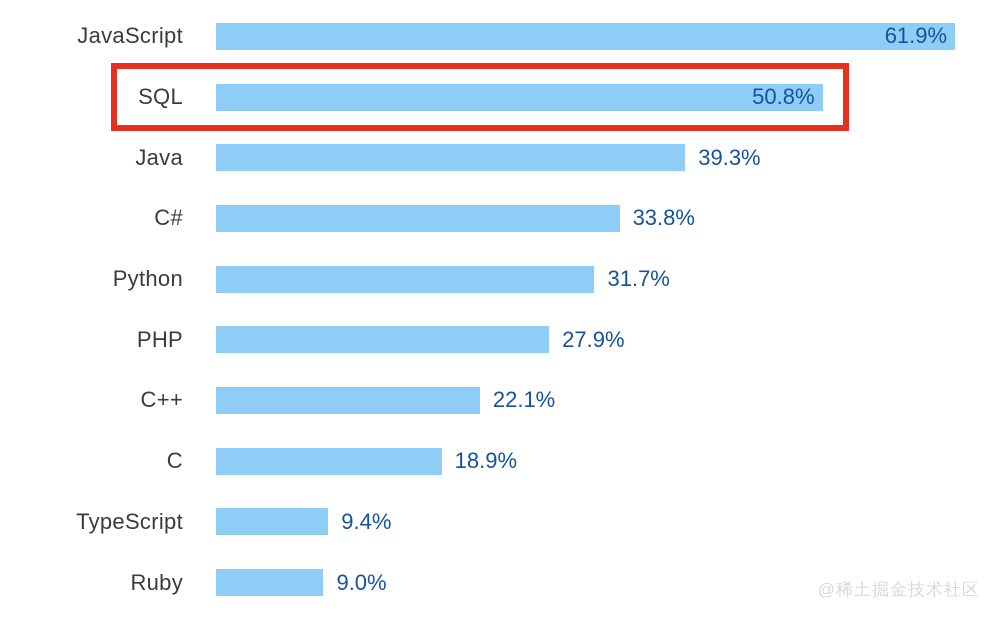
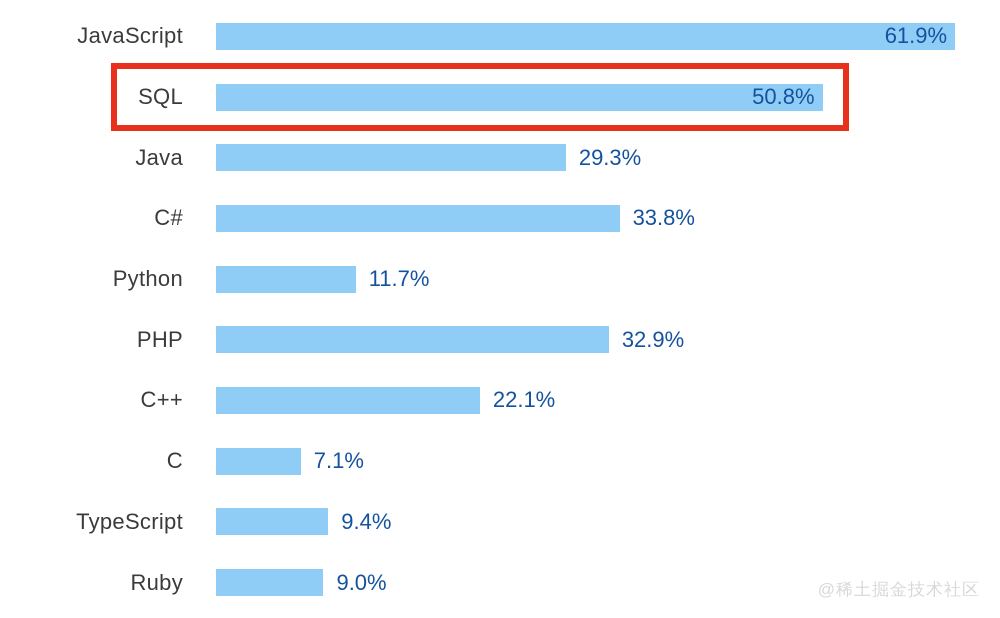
Java: 39.3% -> 29.3%
Python: 31.7% -> 11.7%
PHP: 27.9% -> 32.9%
C: 18.9% -> 7.1%
